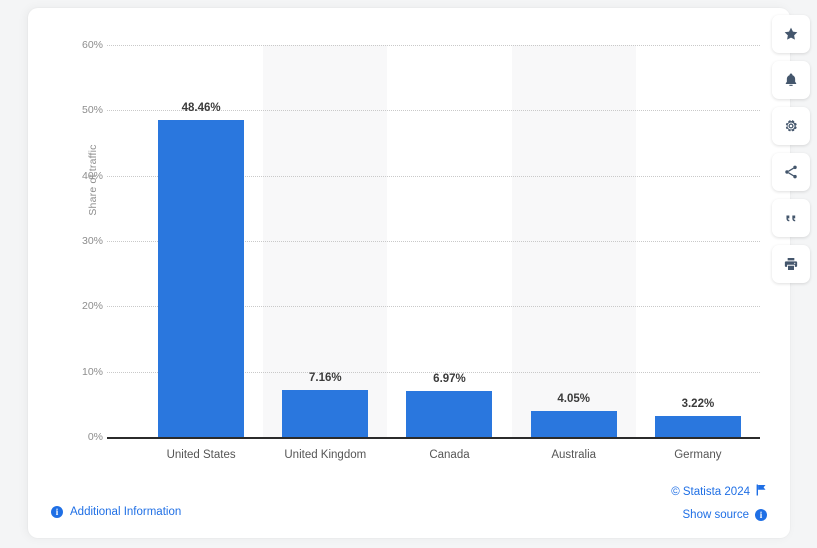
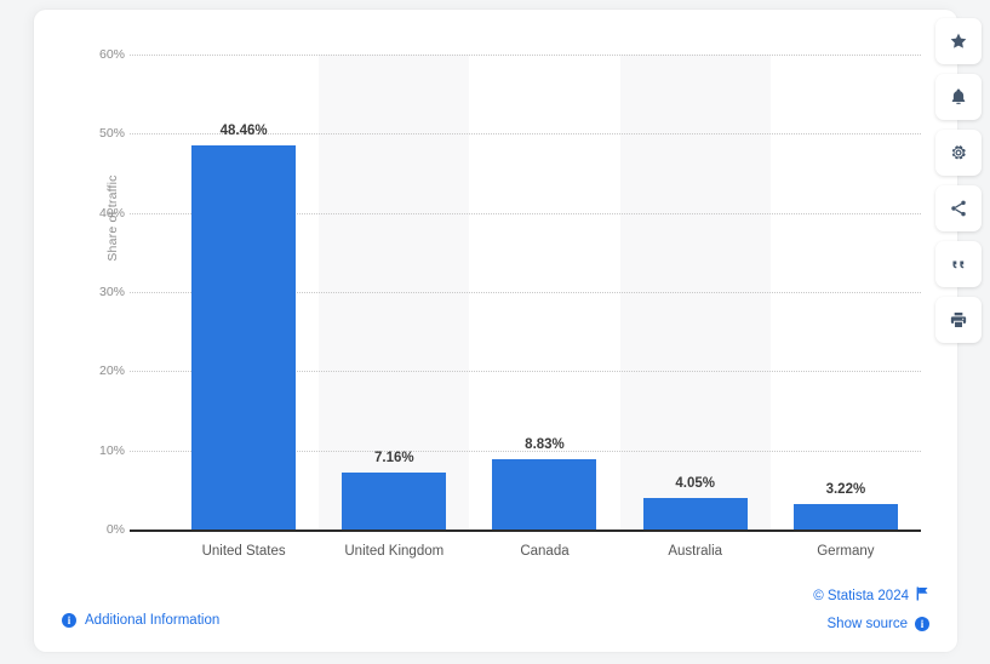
Canada: 6.97% -> 8.83%
